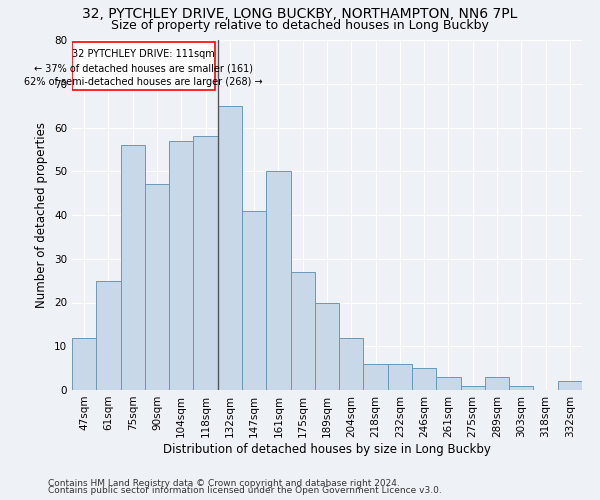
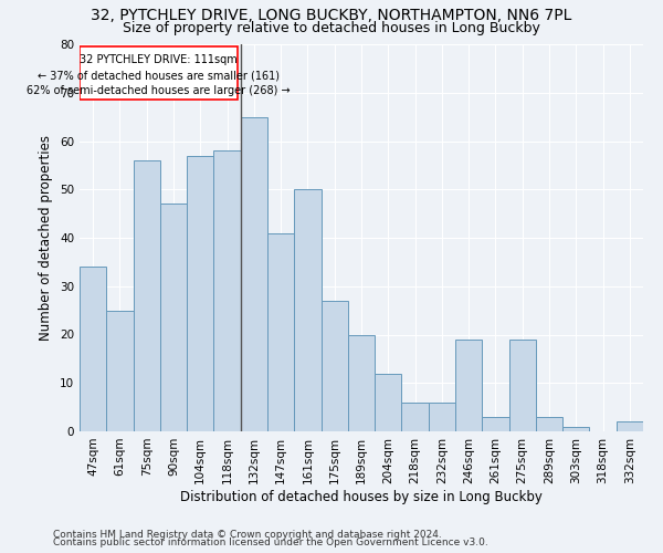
47sqm: 12 -> 34
246sqm: 5 -> 19
275sqm: 1 -> 19
